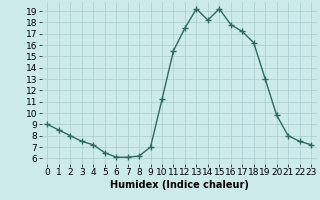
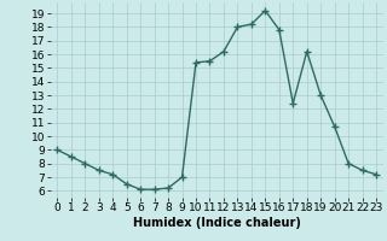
10: 11.2 -> 15.4
12: 17.5 -> 16.2
13: 19.2 -> 18.0
17: 17.2 -> 12.4
20: 9.8 -> 10.7
